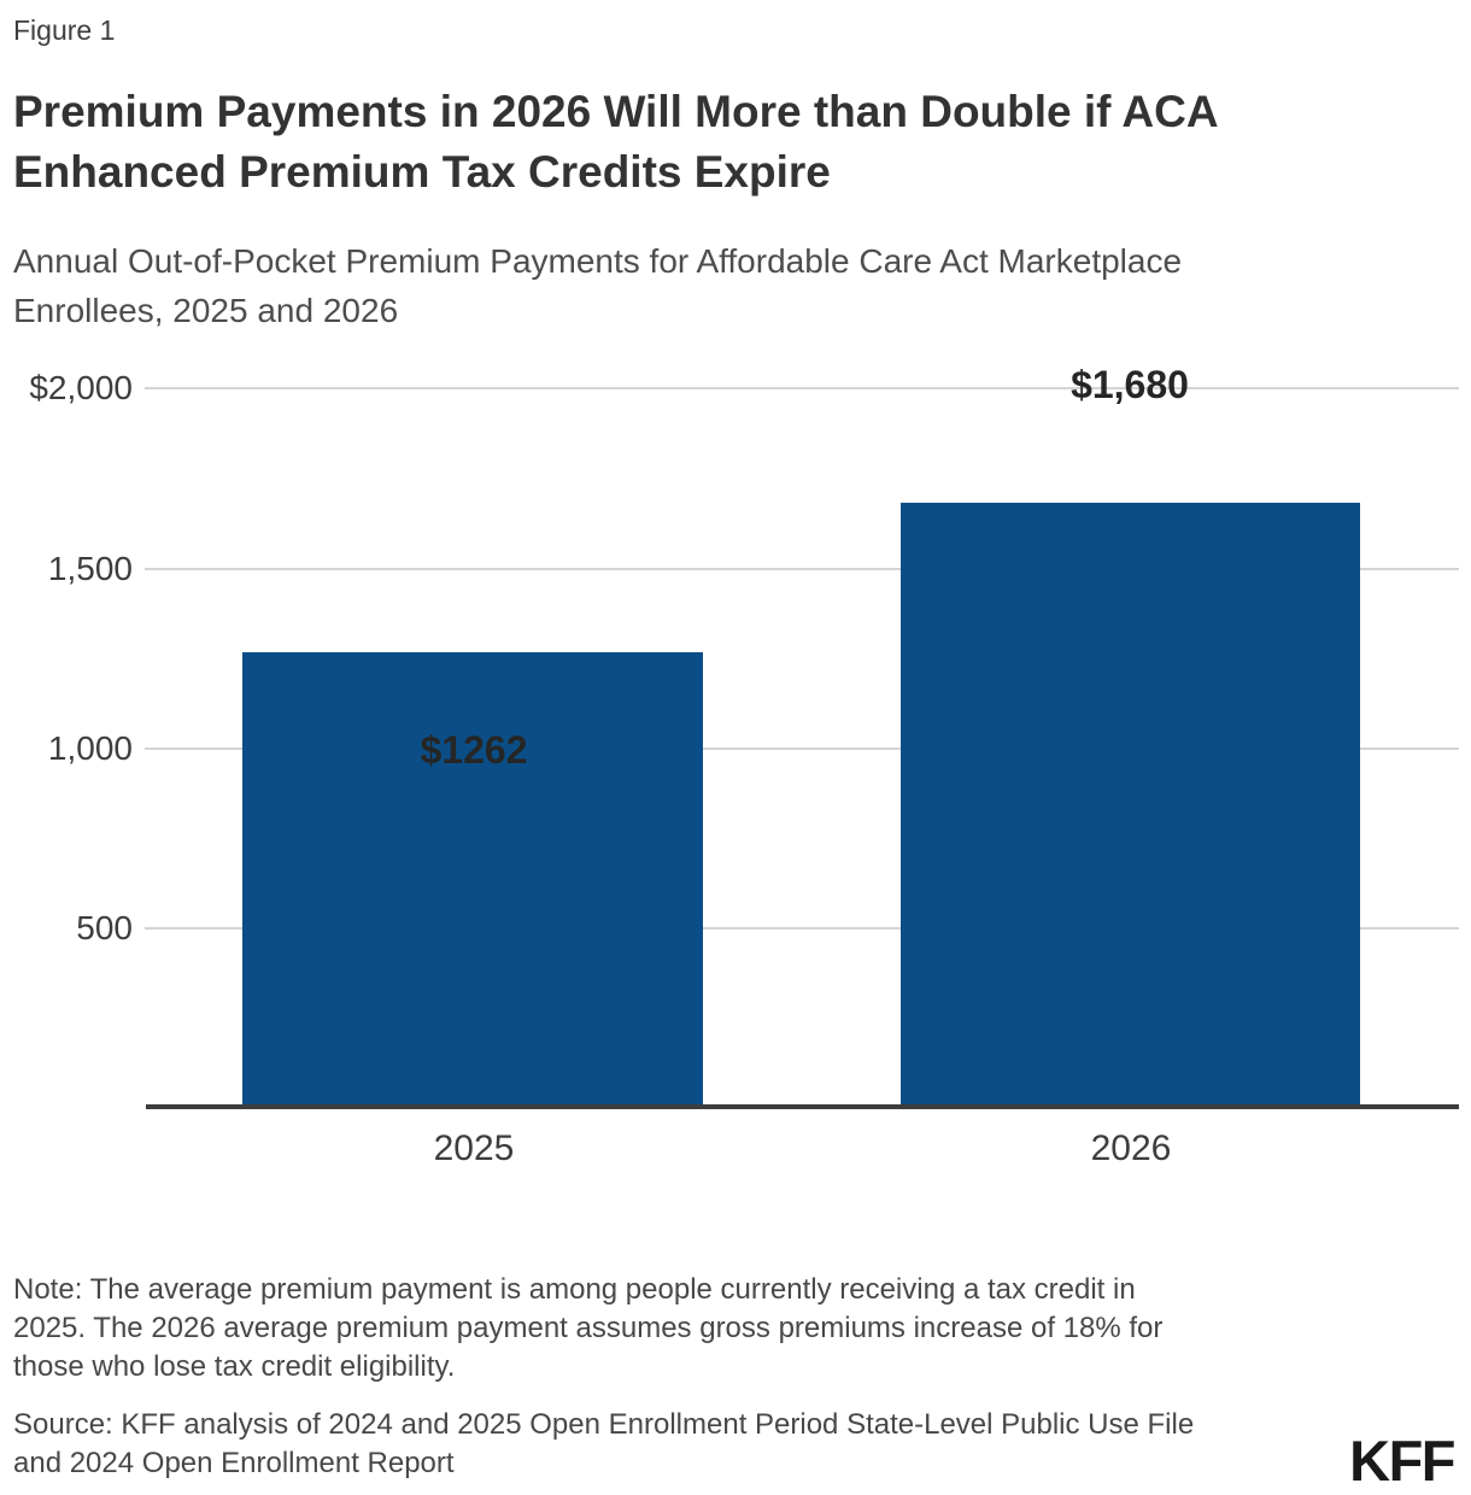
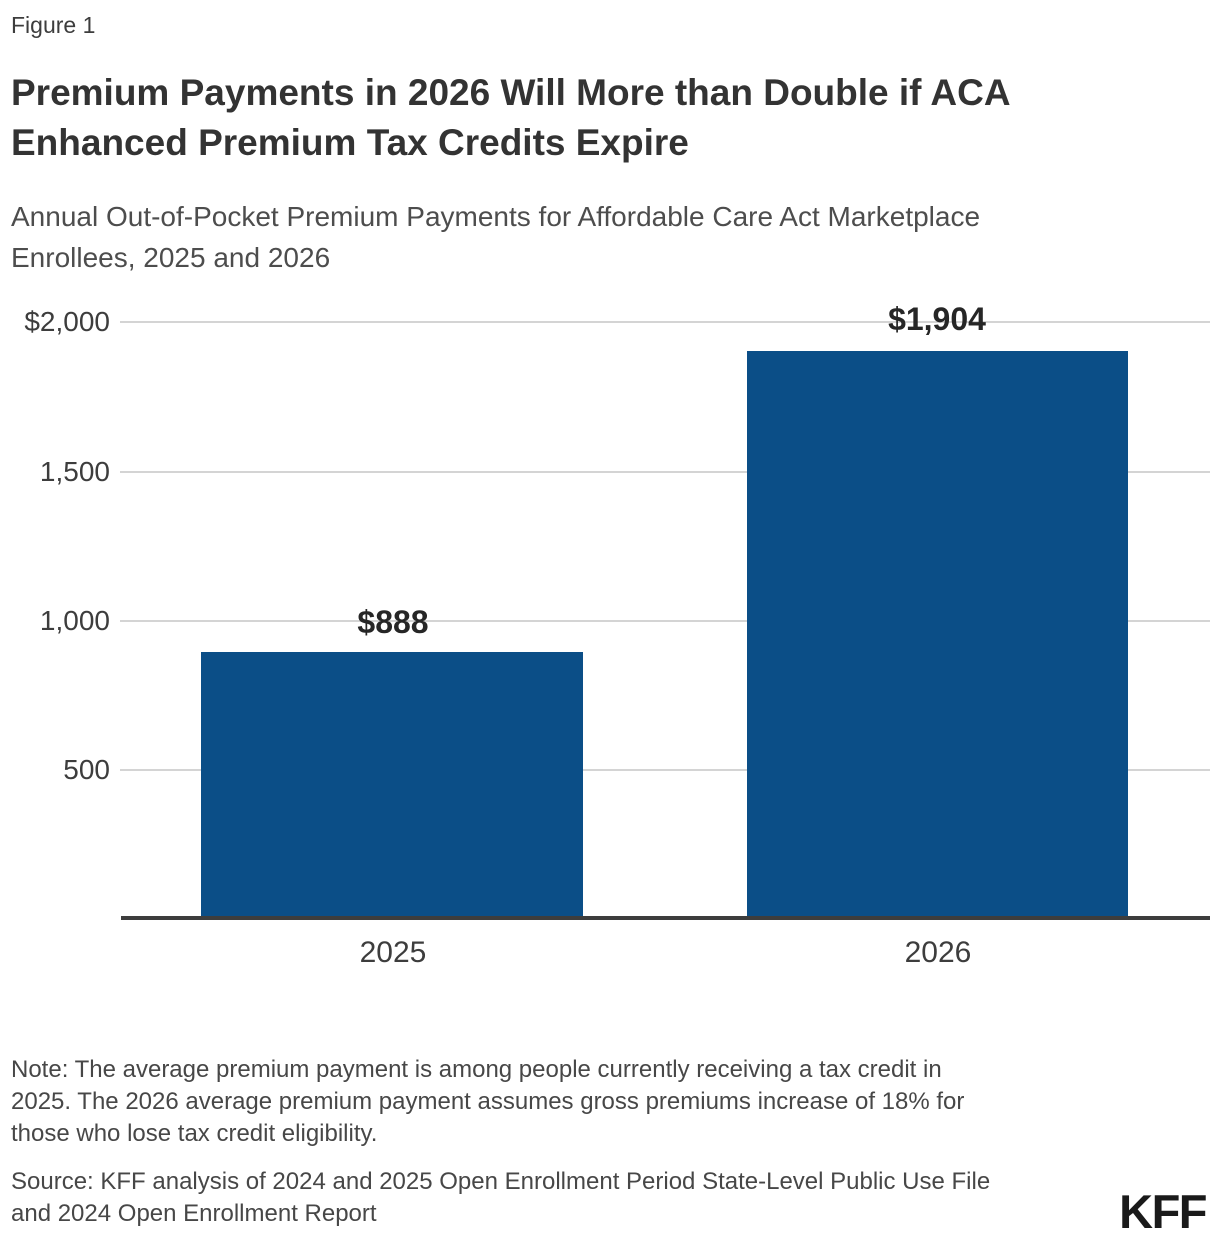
2025: $1262 -> $888
2026: $1,680 -> $1,904
